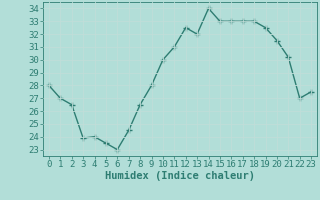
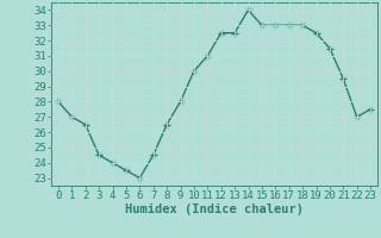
3: 23.9 -> 24.5
13: 32.0 -> 32.5
21: 30.2 -> 29.5
